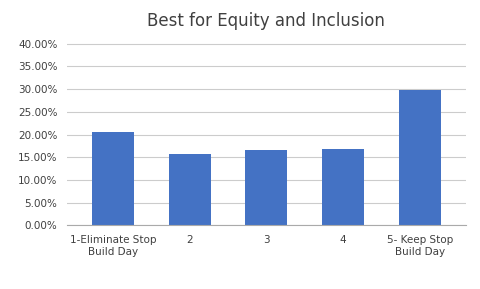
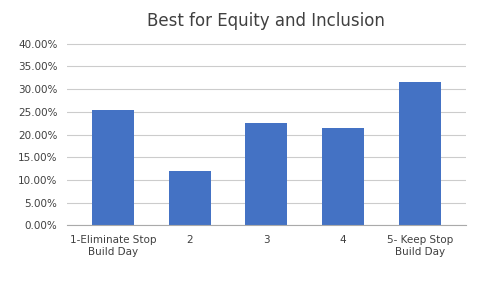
1-Eliminate Stop Build Day: 20.5% -> 25.5%
2: 15.8% -> 12.0%
3: 16.7% -> 22.5%
4: 16.9% -> 21.5%
5- Keep Stop Build Day: 29.9% -> 31.5%
